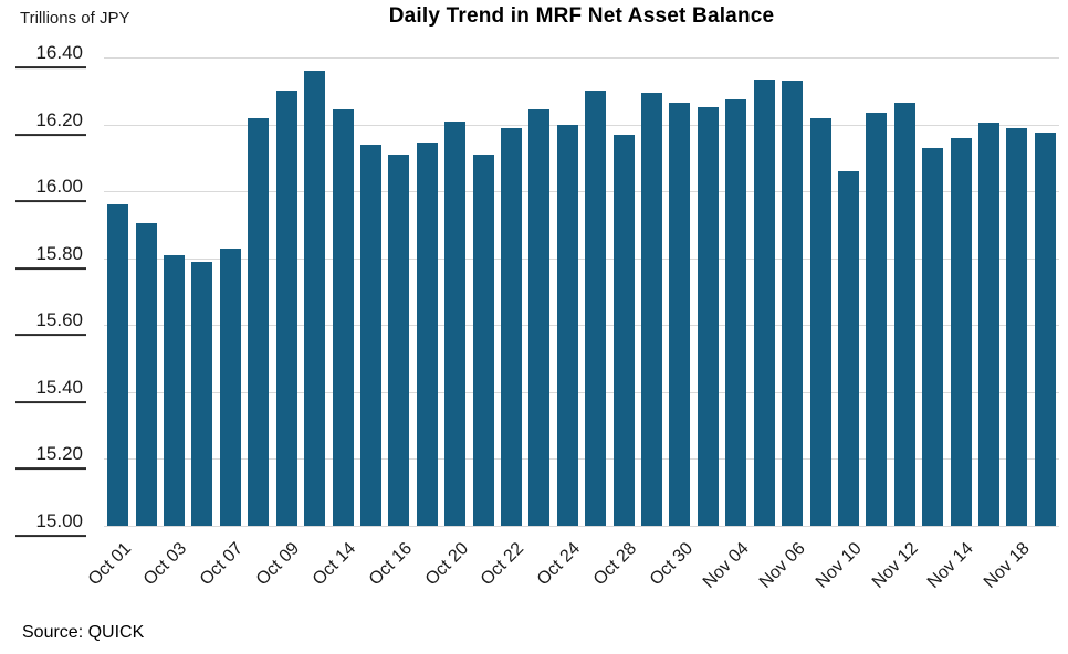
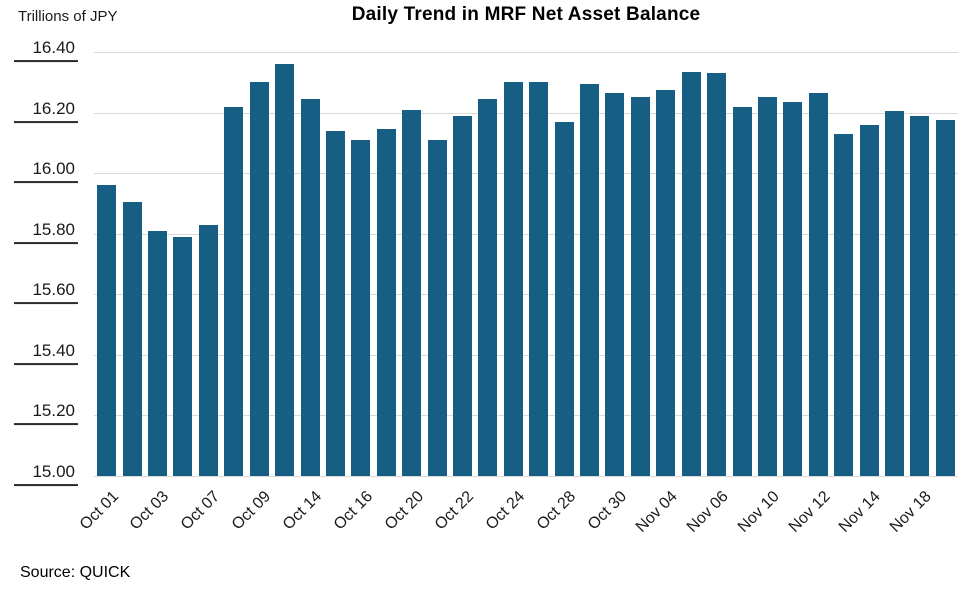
Oct 24: 16.20 -> 16.30
Nov 10: 16.06 -> 16.25
